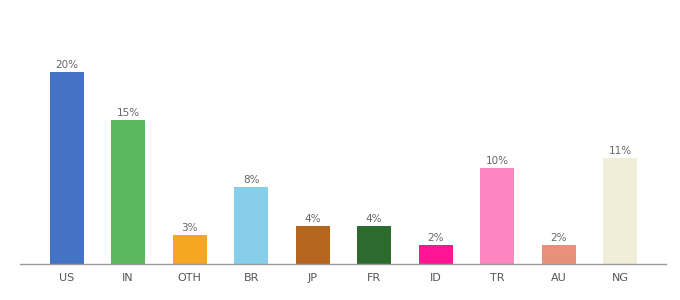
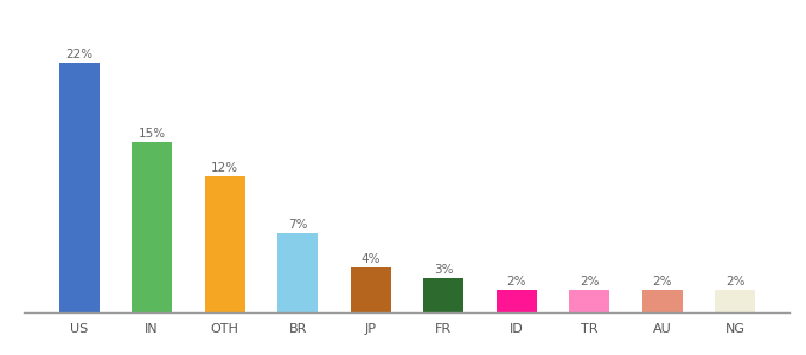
US: 20% -> 22%
OTH: 3% -> 12%
BR: 8% -> 7%
FR: 4% -> 3%
TR: 10% -> 2%
NG: 11% -> 2%
